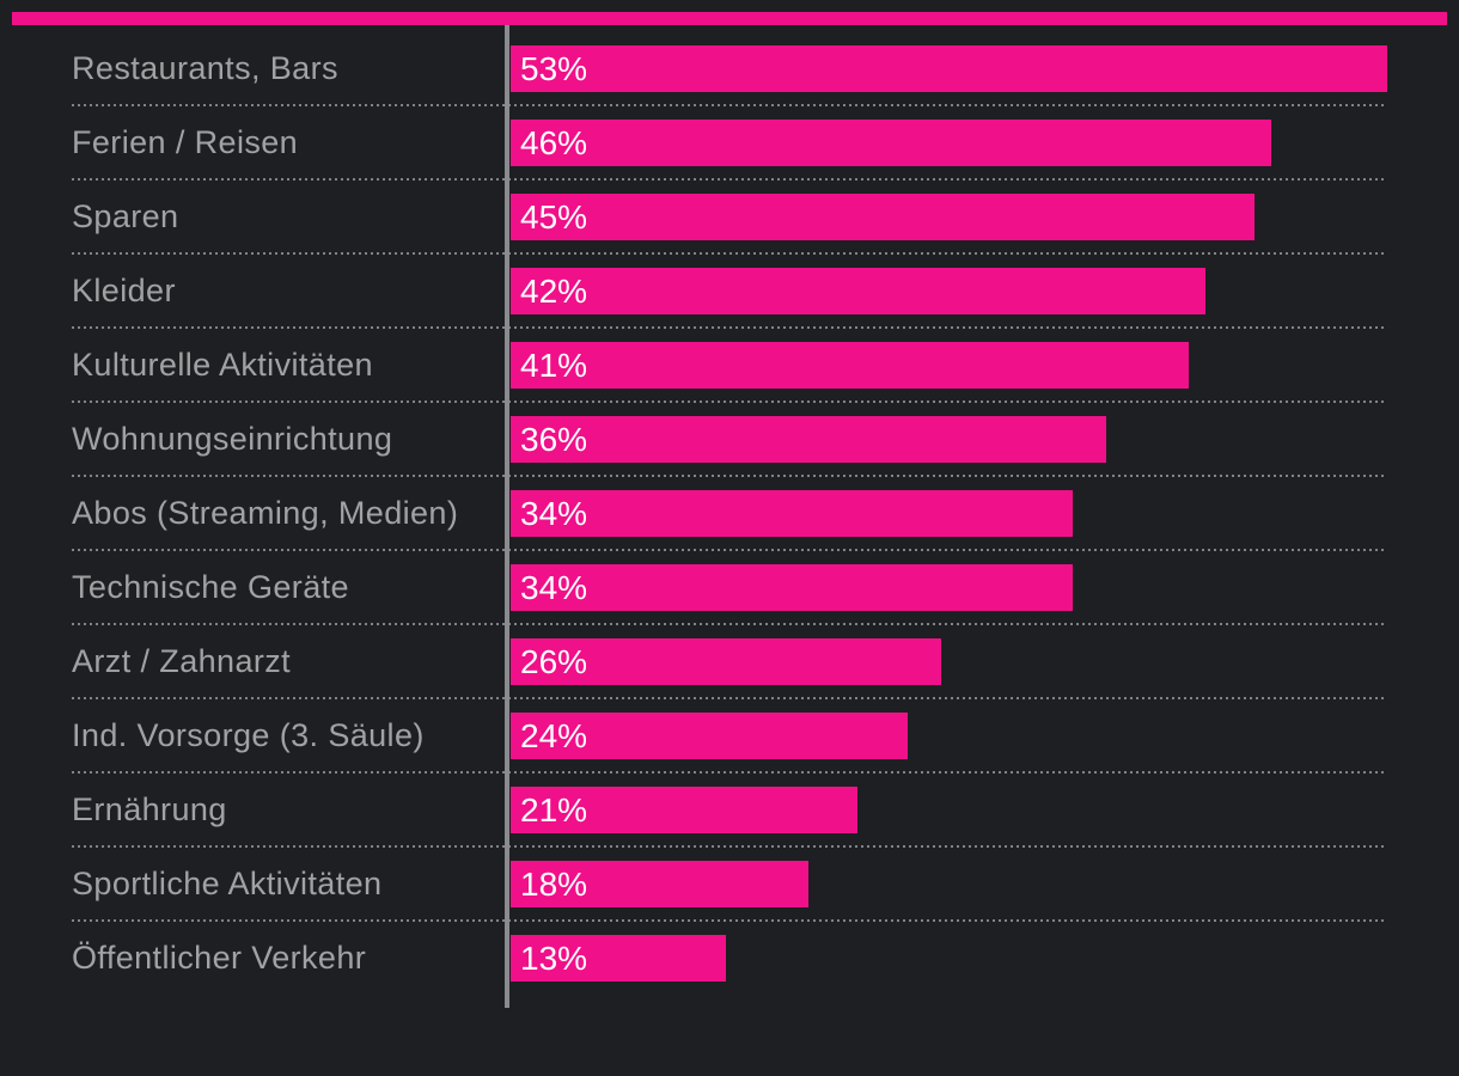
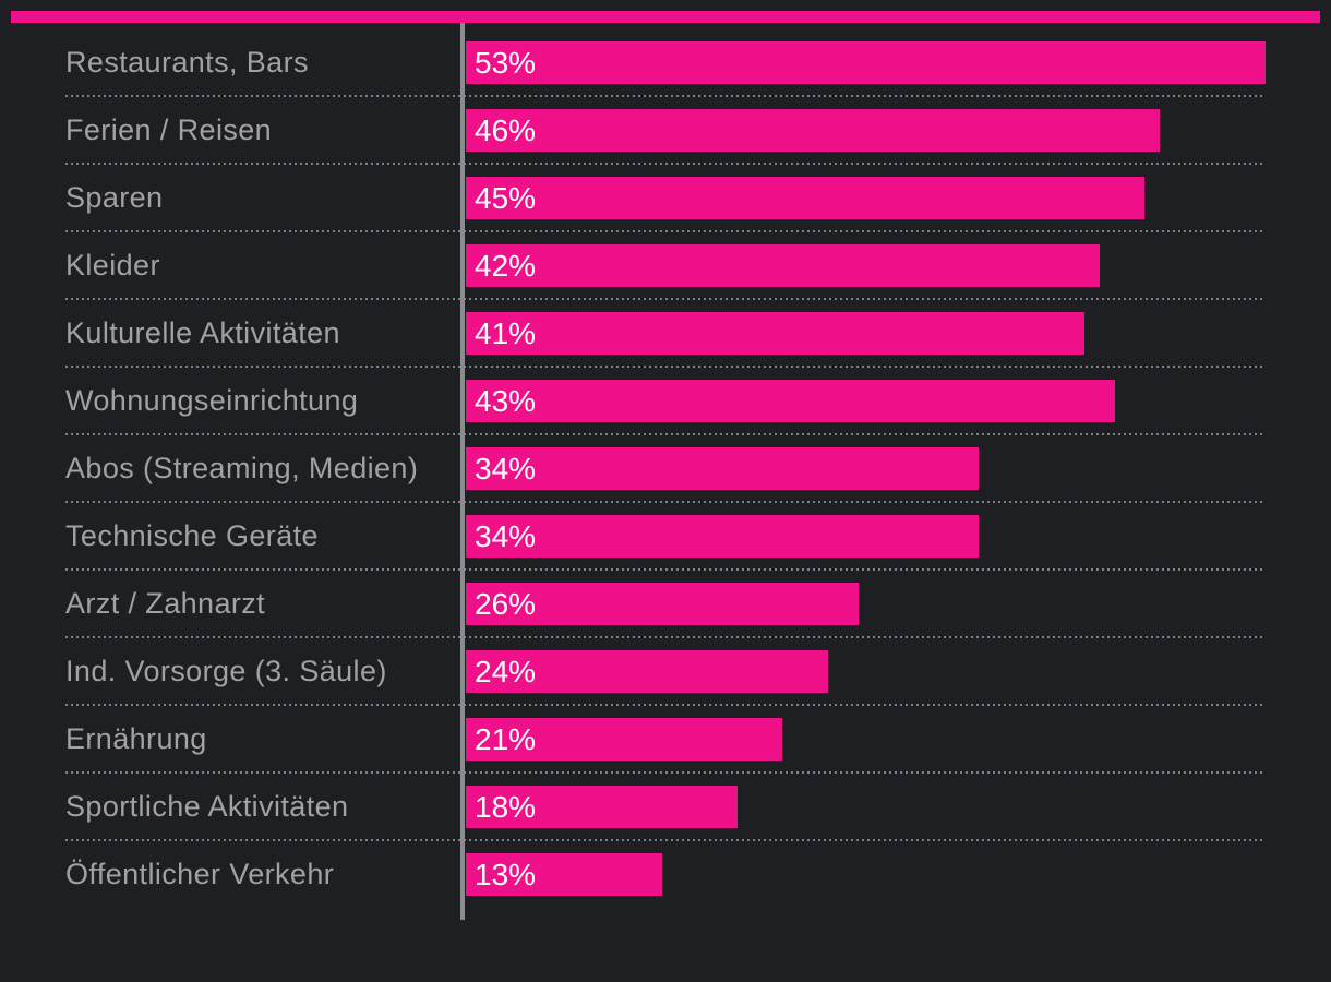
Wohnungseinrichtung: 36% -> 43%
